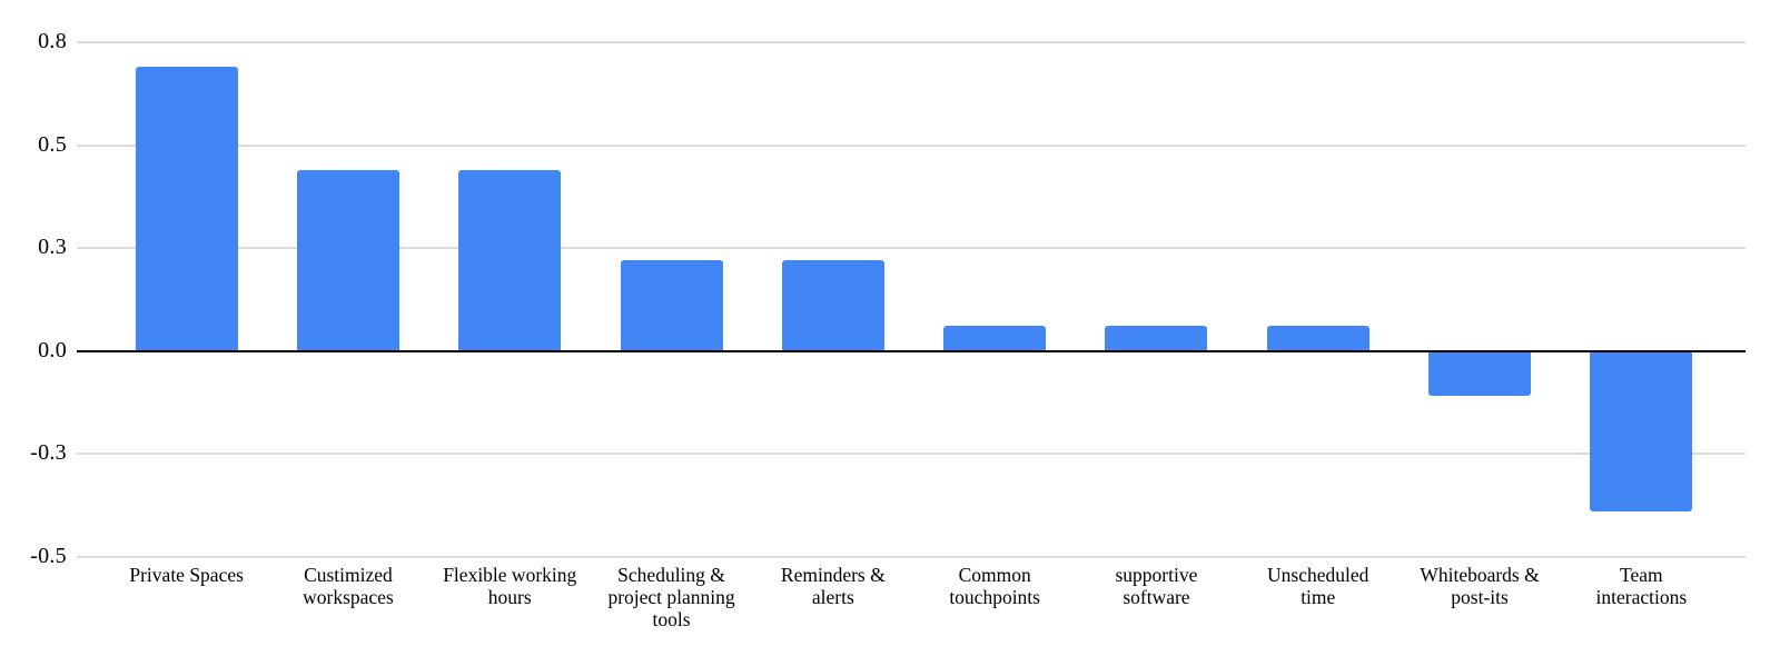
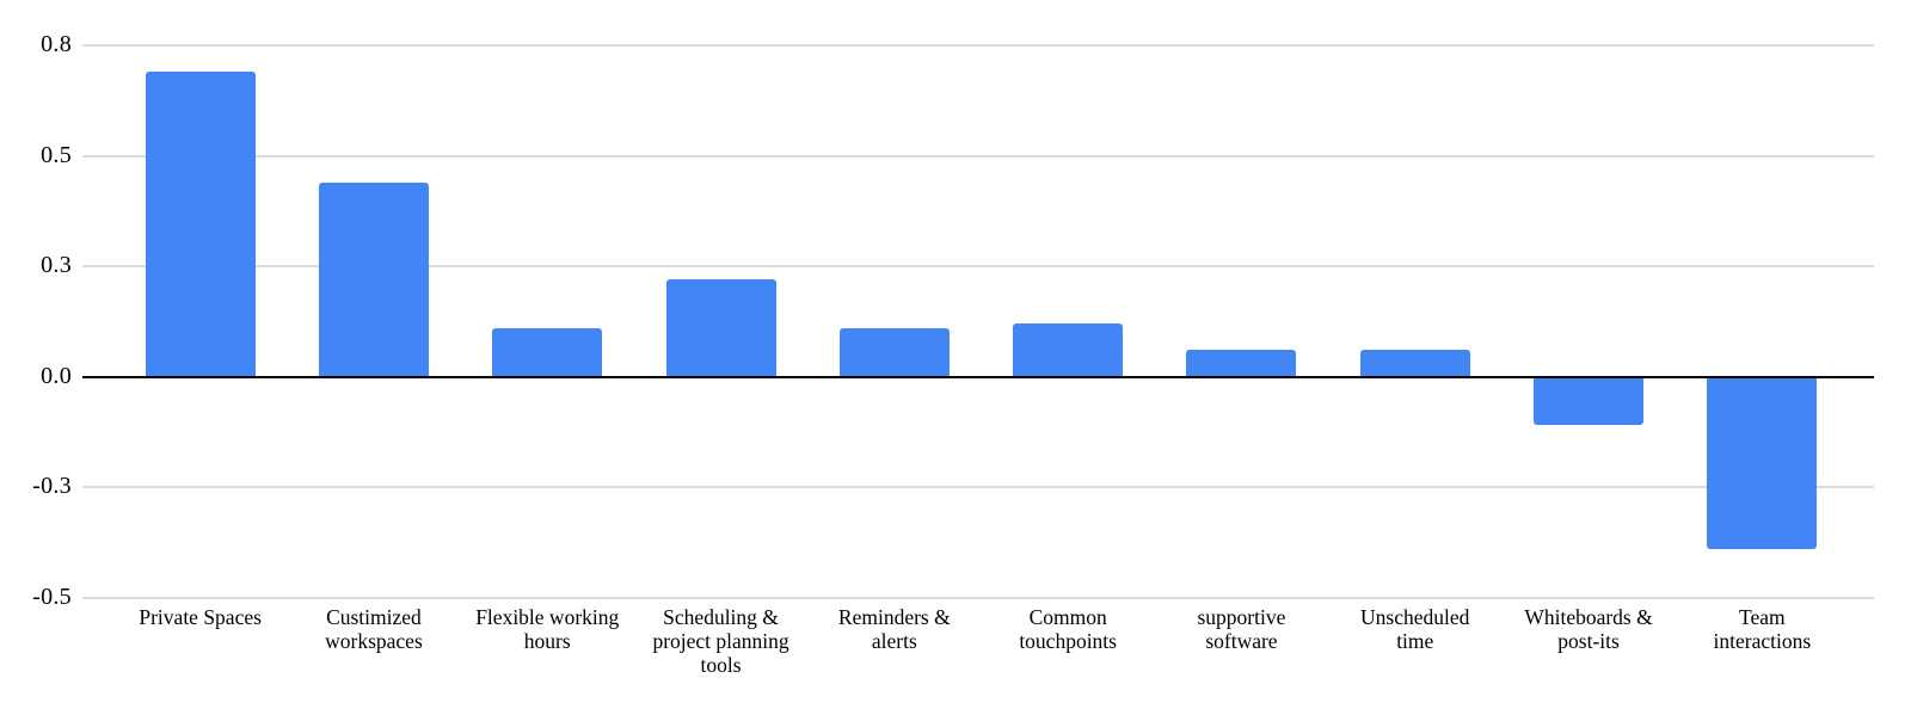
Flexible working hours: 0.44 -> 0.11
Reminders & alerts: 0.22 -> 0.11
Common touchpoints: 0.06 -> 0.12
